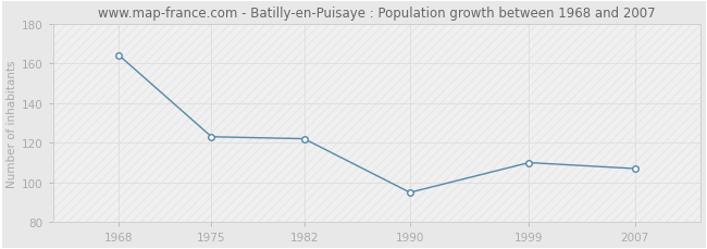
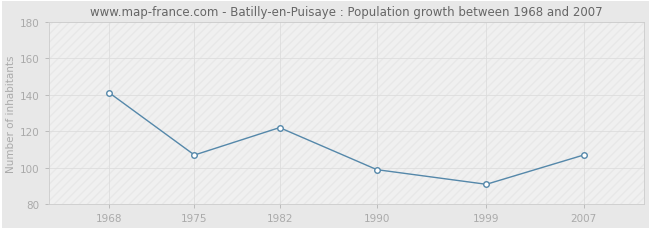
1968: 164 -> 141
1975: 123 -> 107
1990: 95 -> 99
1999: 110 -> 91
